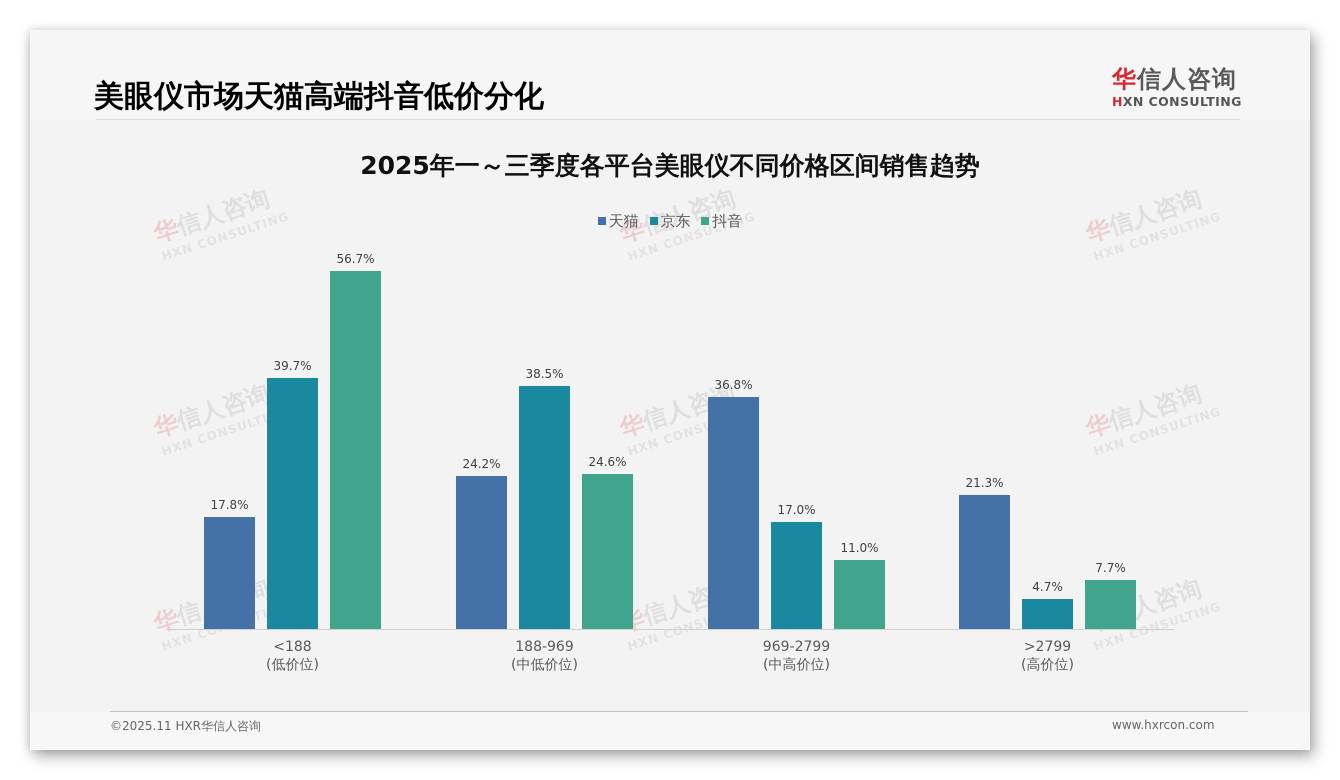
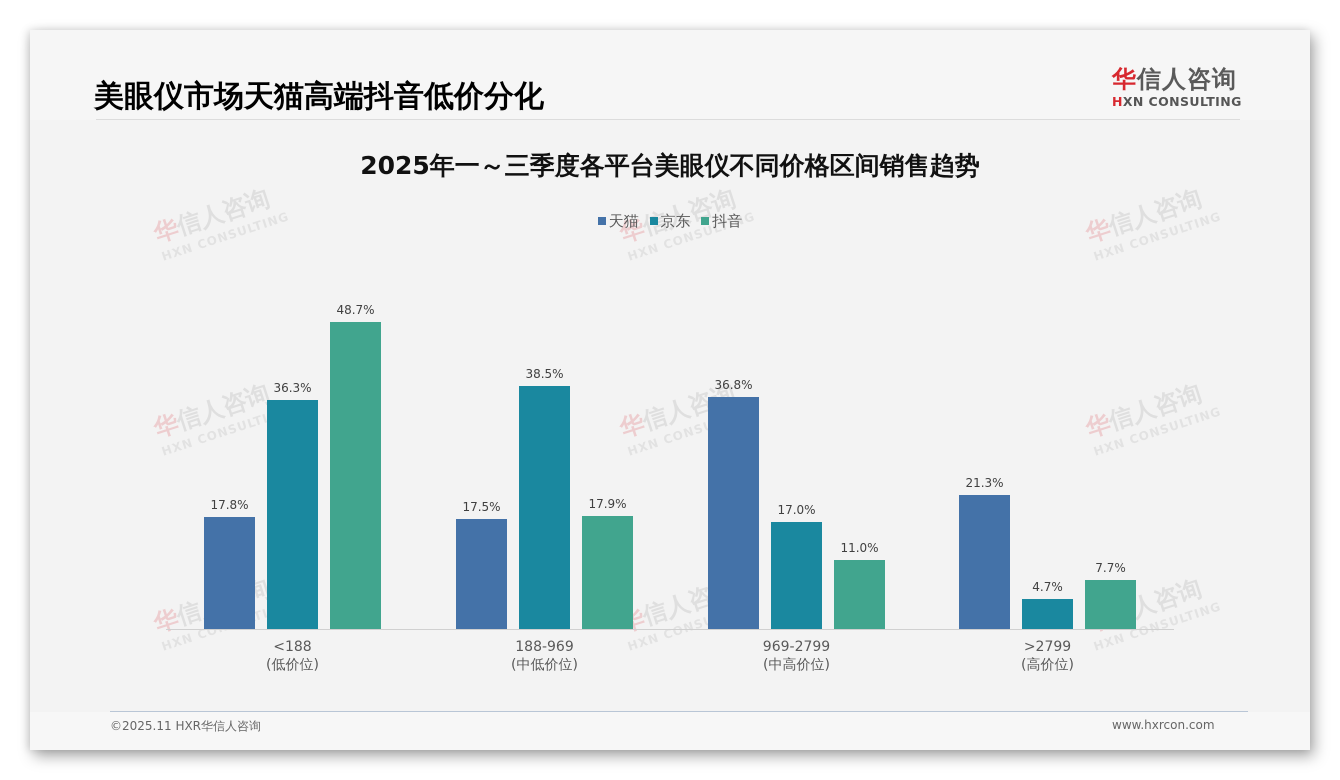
京东/<188 (低价位): 39.7% -> 36.3%
抖音/<188 (低价位): 56.7% -> 48.7%
天猫/188-969 (中低价位): 24.2% -> 17.5%
抖音/188-969 (中低价位): 24.6% -> 17.9%
